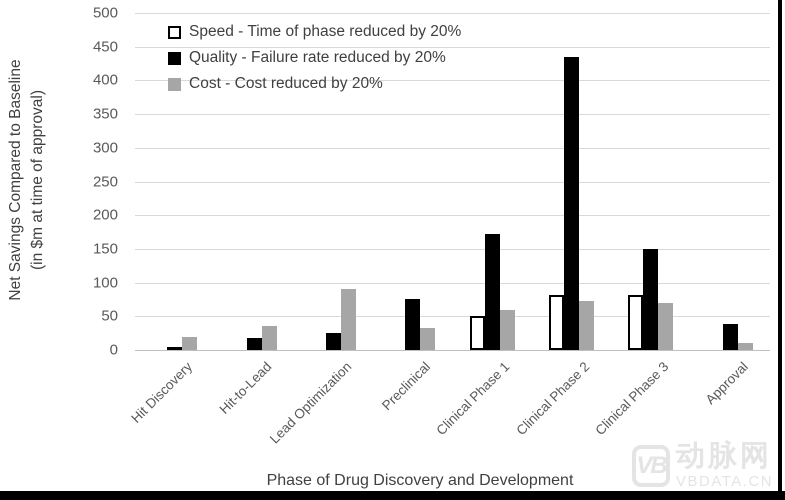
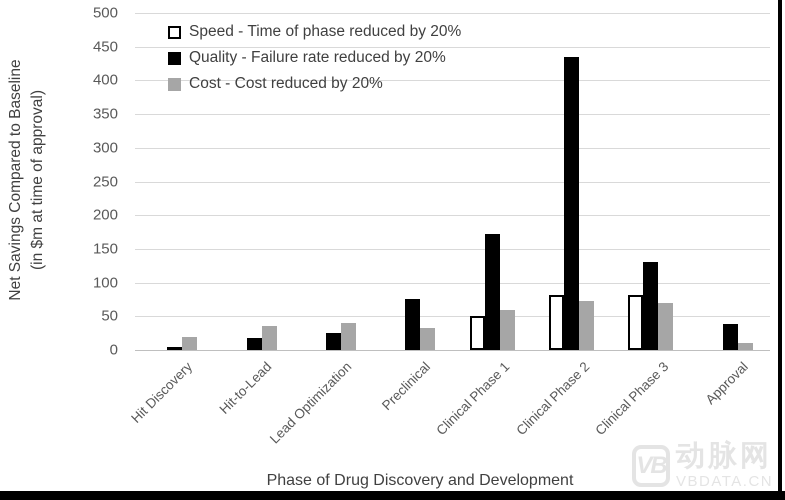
Cost - Cost reduced by 20%/Lead Optimization: 90 -> 40
Quality - Failure rate reduced by 20%/Clinical Phase 3: 150 -> 130
